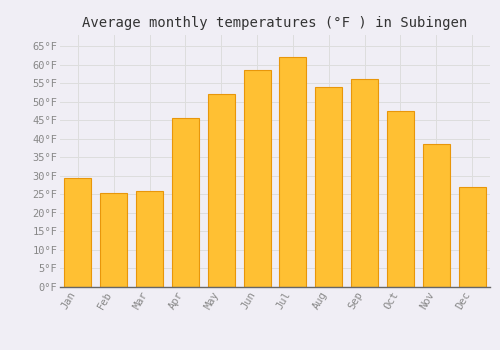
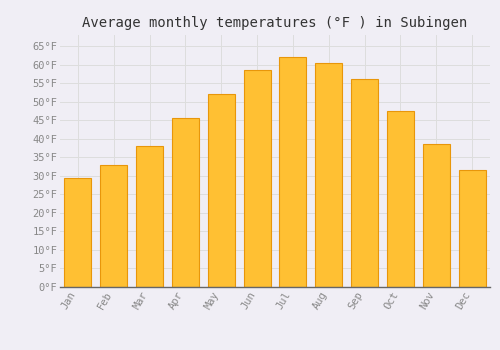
Feb: 25.5°F -> 33.0°F
Mar: 26.0°F -> 38.0°F
Aug: 54.0°F -> 60.5°F
Dec: 27.0°F -> 31.5°F
